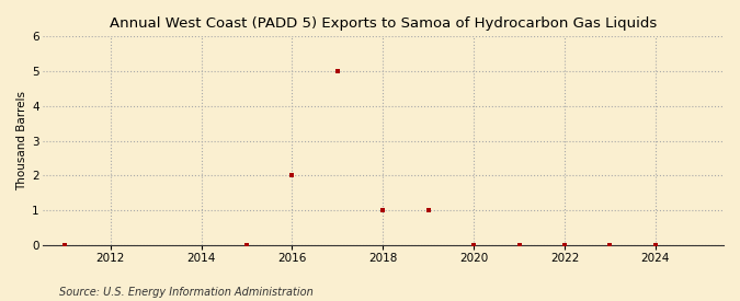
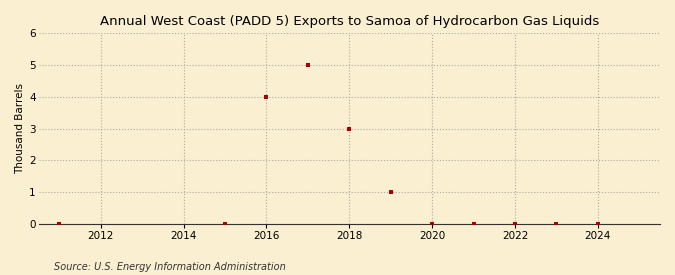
2016: 2 -> 4
2018: 1 -> 3
